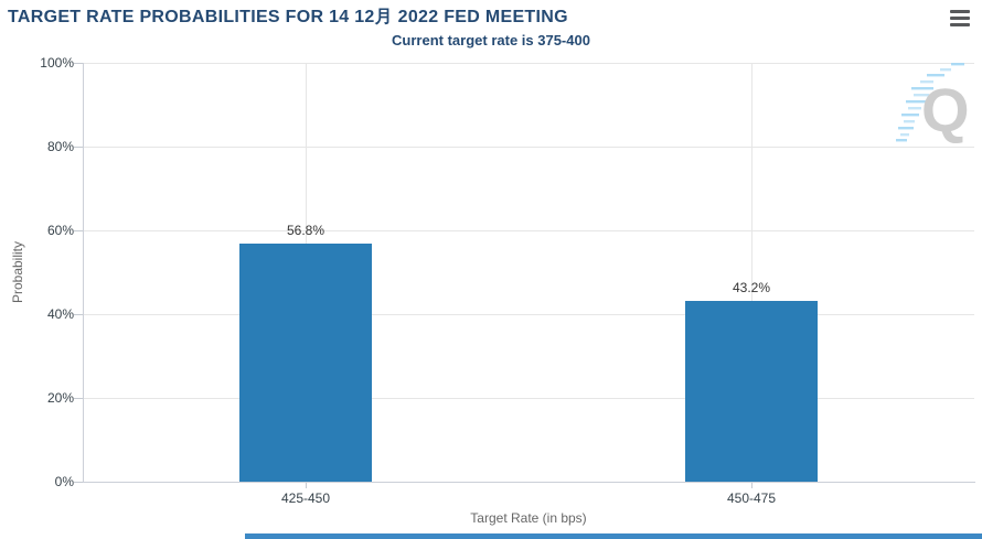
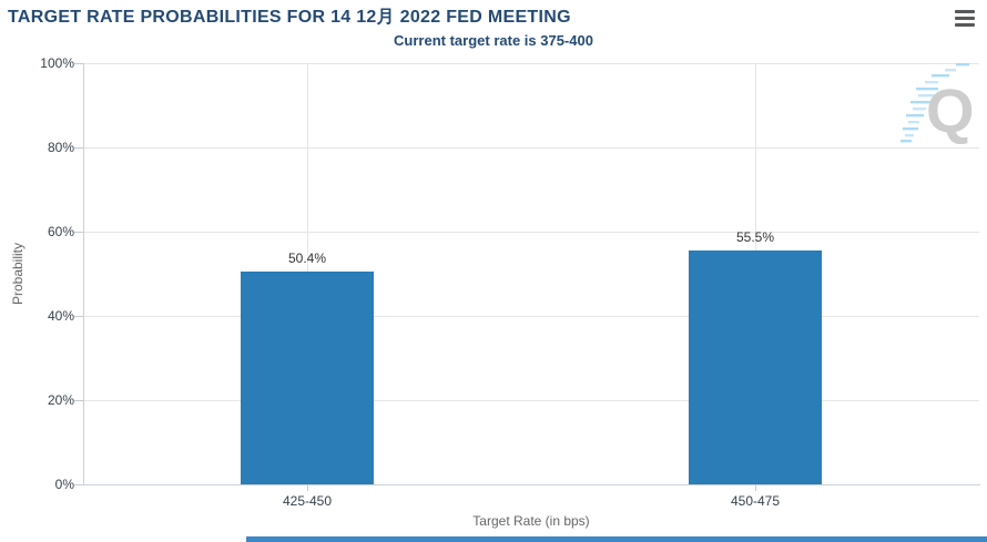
425-450: 56.8% -> 50.4%
450-475: 43.2% -> 55.5%
